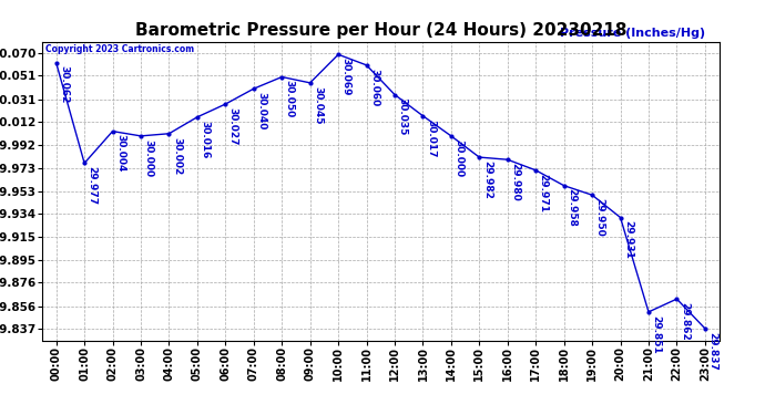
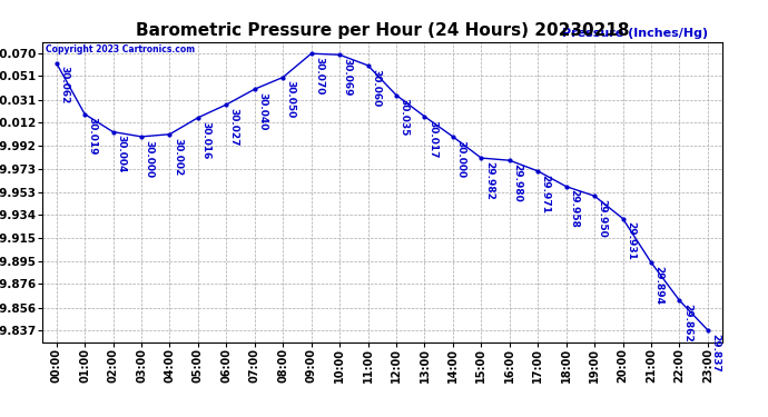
01:00: 29.977 -> 30.019
09:00: 30.045 -> 30.070
21:00: 29.851 -> 29.894
